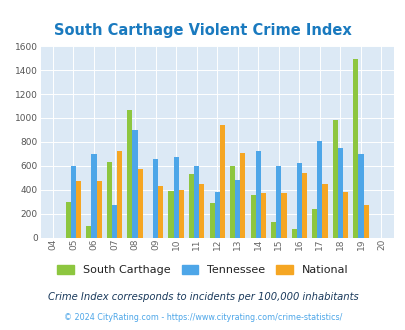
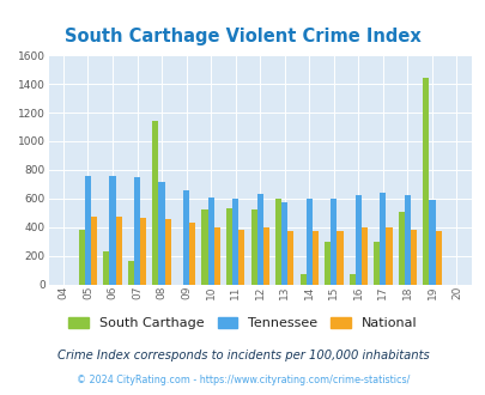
South Carthage/05: 300 -> 380
Tennessee/05: 600 -> 760
South Carthage/06: 100 -> 230
Tennessee/06: 700 -> 760
South Carthage/07: 630 -> 160
Tennessee/07: 270 -> 750
National/07: 720 -> 460
South Carthage/08: 1070 -> 1140
Tennessee/08: 900 -> 720
National/08: 570 -> 460
South Carthage/10: 390 -> 520
Tennessee/10: 670 -> 610
National/11: 450 -> 380
South Carthage/12: 290 -> 520
Tennessee/12: 380 -> 640
National/12: 940 -> 400
Tennessee/13: 480 -> 580
National/13: 710 -> 370
South Carthage/14: 360 -> 80
Tennessee/14: 720 -> 600
South Carthage/15: 130 -> 300
National/16: 540 -> 400
South Carthage/17: 240 -> 300
Tennessee/17: 810 -> 640
National/17: 450 -> 400
South Carthage/18: 980 -> 510
Tennessee/18: 750 -> 620
South Carthage/19: 1490 -> 1440
Tennessee/19: 700 -> 590
National/19: 270 -> 380
